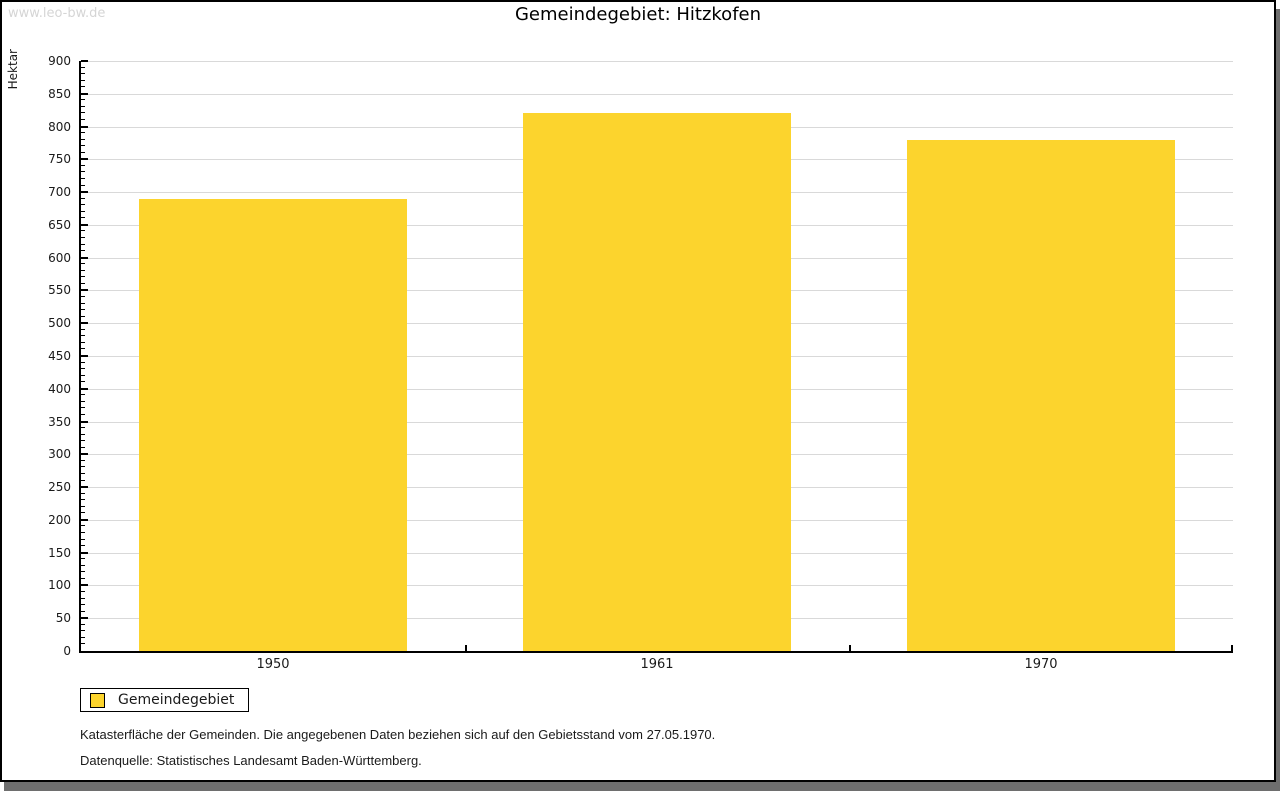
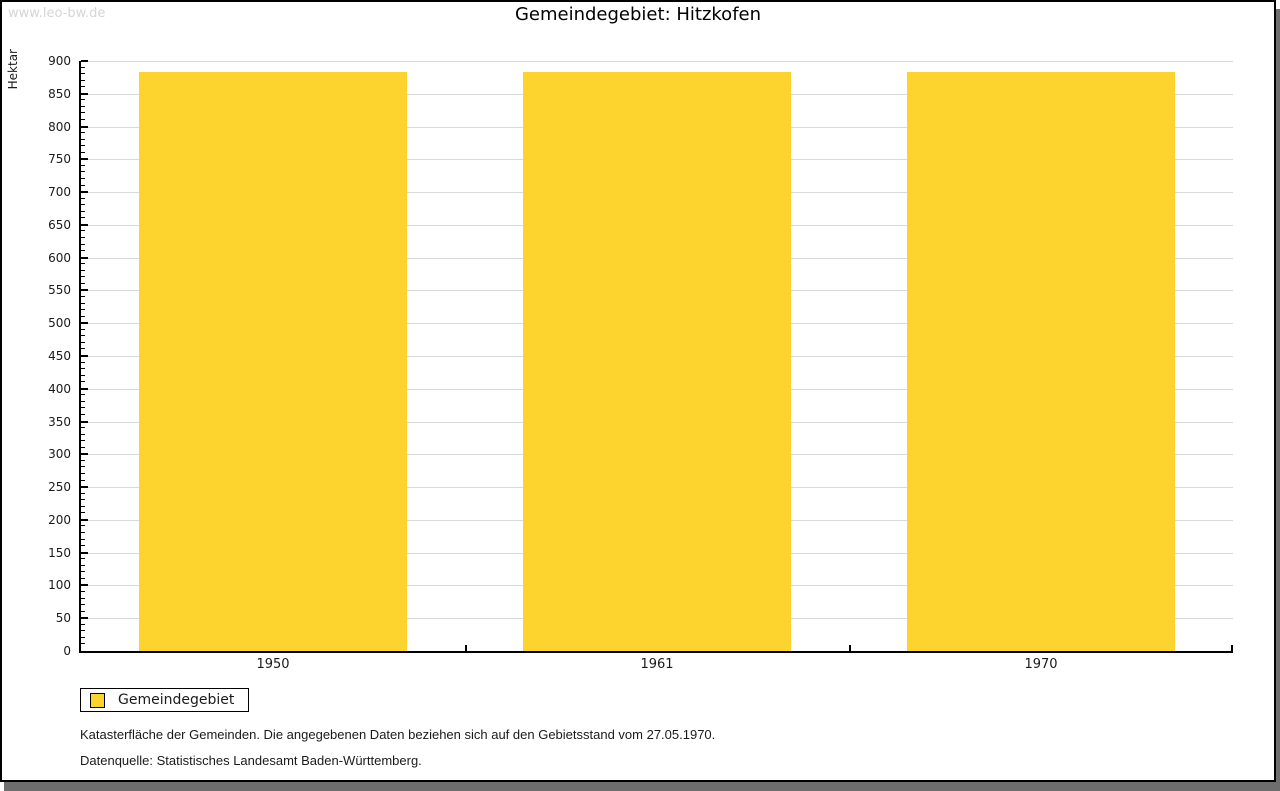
1950: 690 -> 880
1961: 820 -> 880
1970: 780 -> 880
